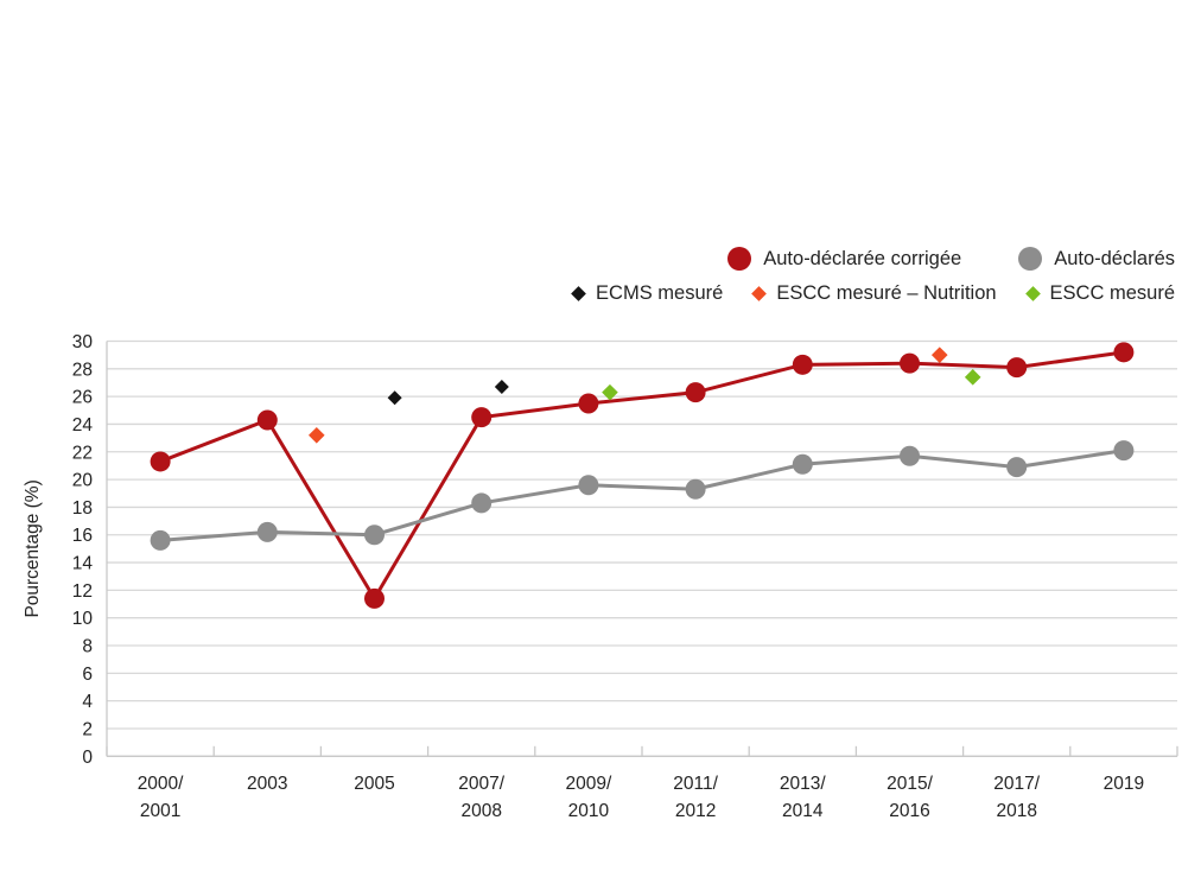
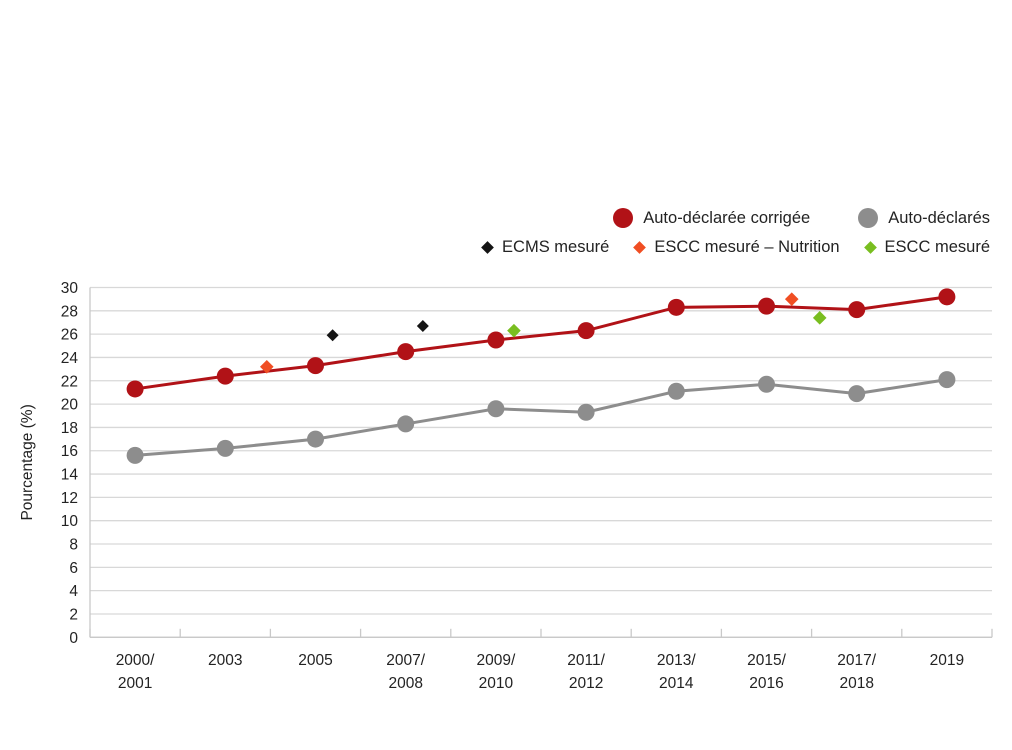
Auto-déclarée corrigée/2003: 24.3 -> 22.4
Auto-déclarée corrigée/2005: 11.4 -> 23.3
Auto-déclarés/2005: 16.0 -> 17.0
